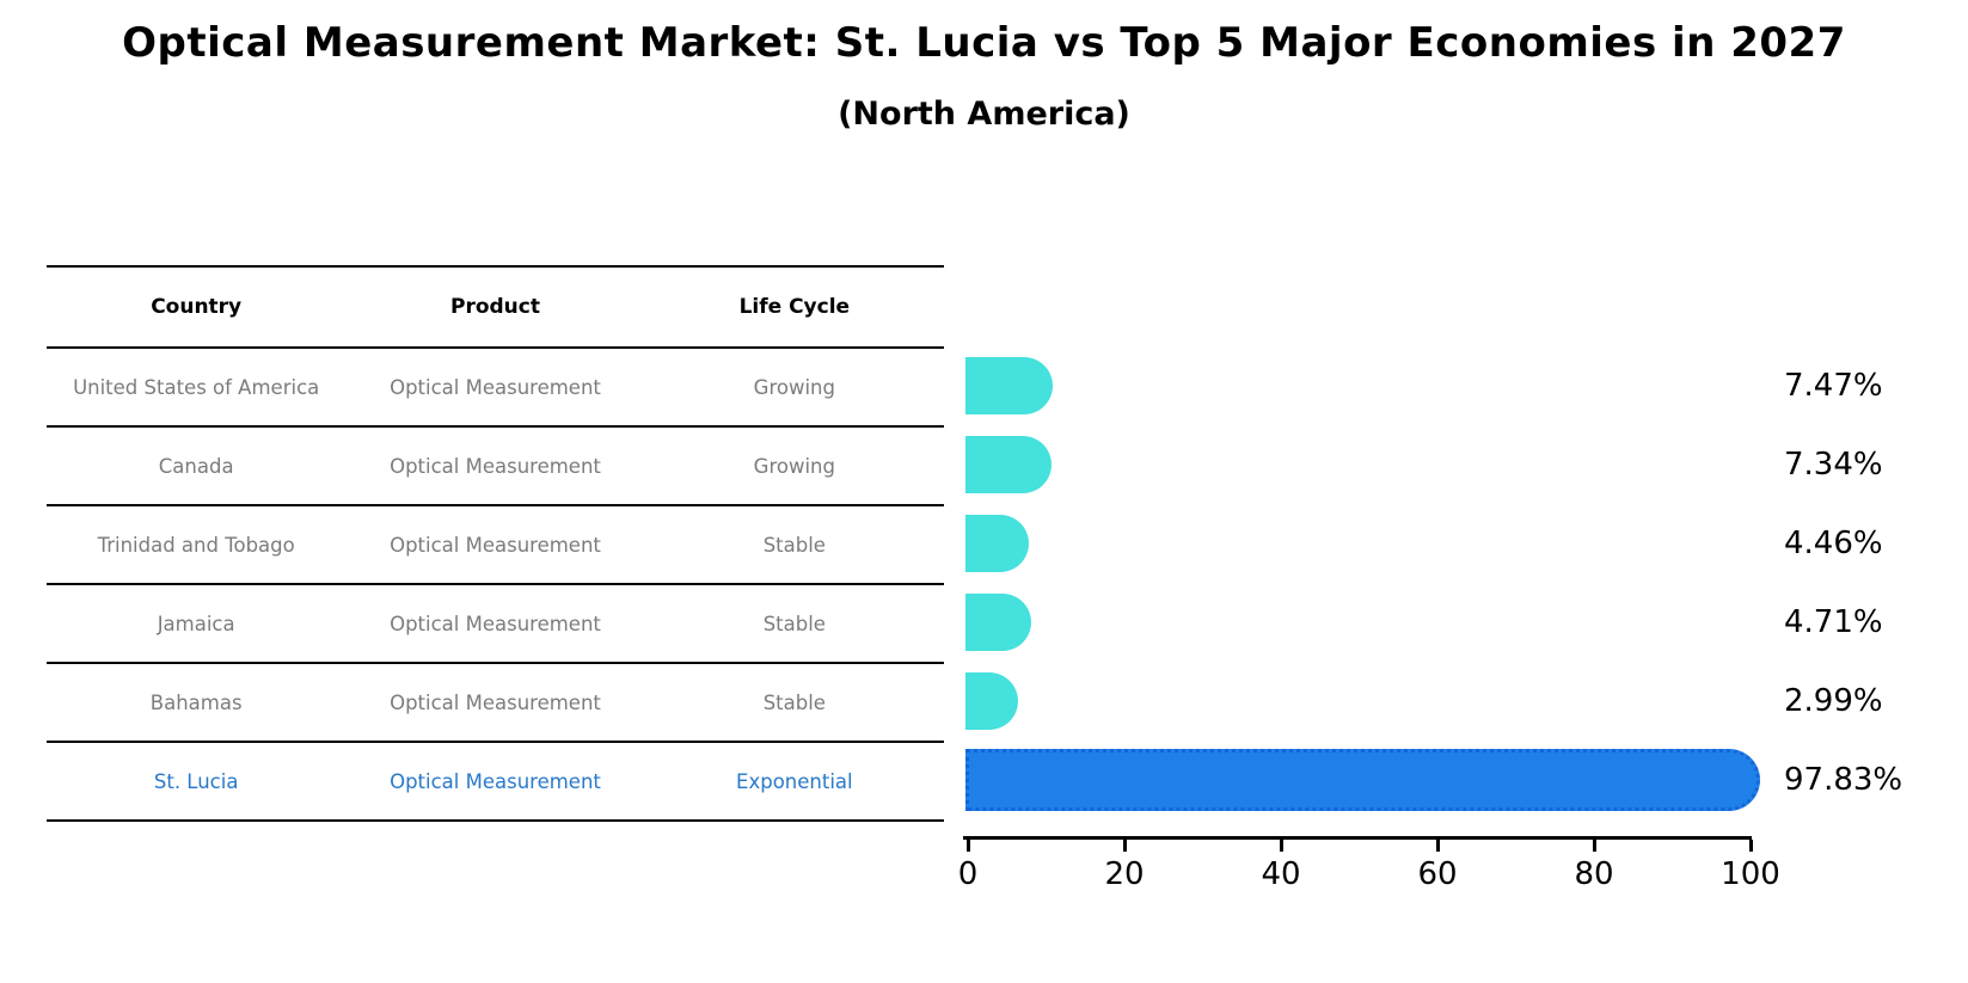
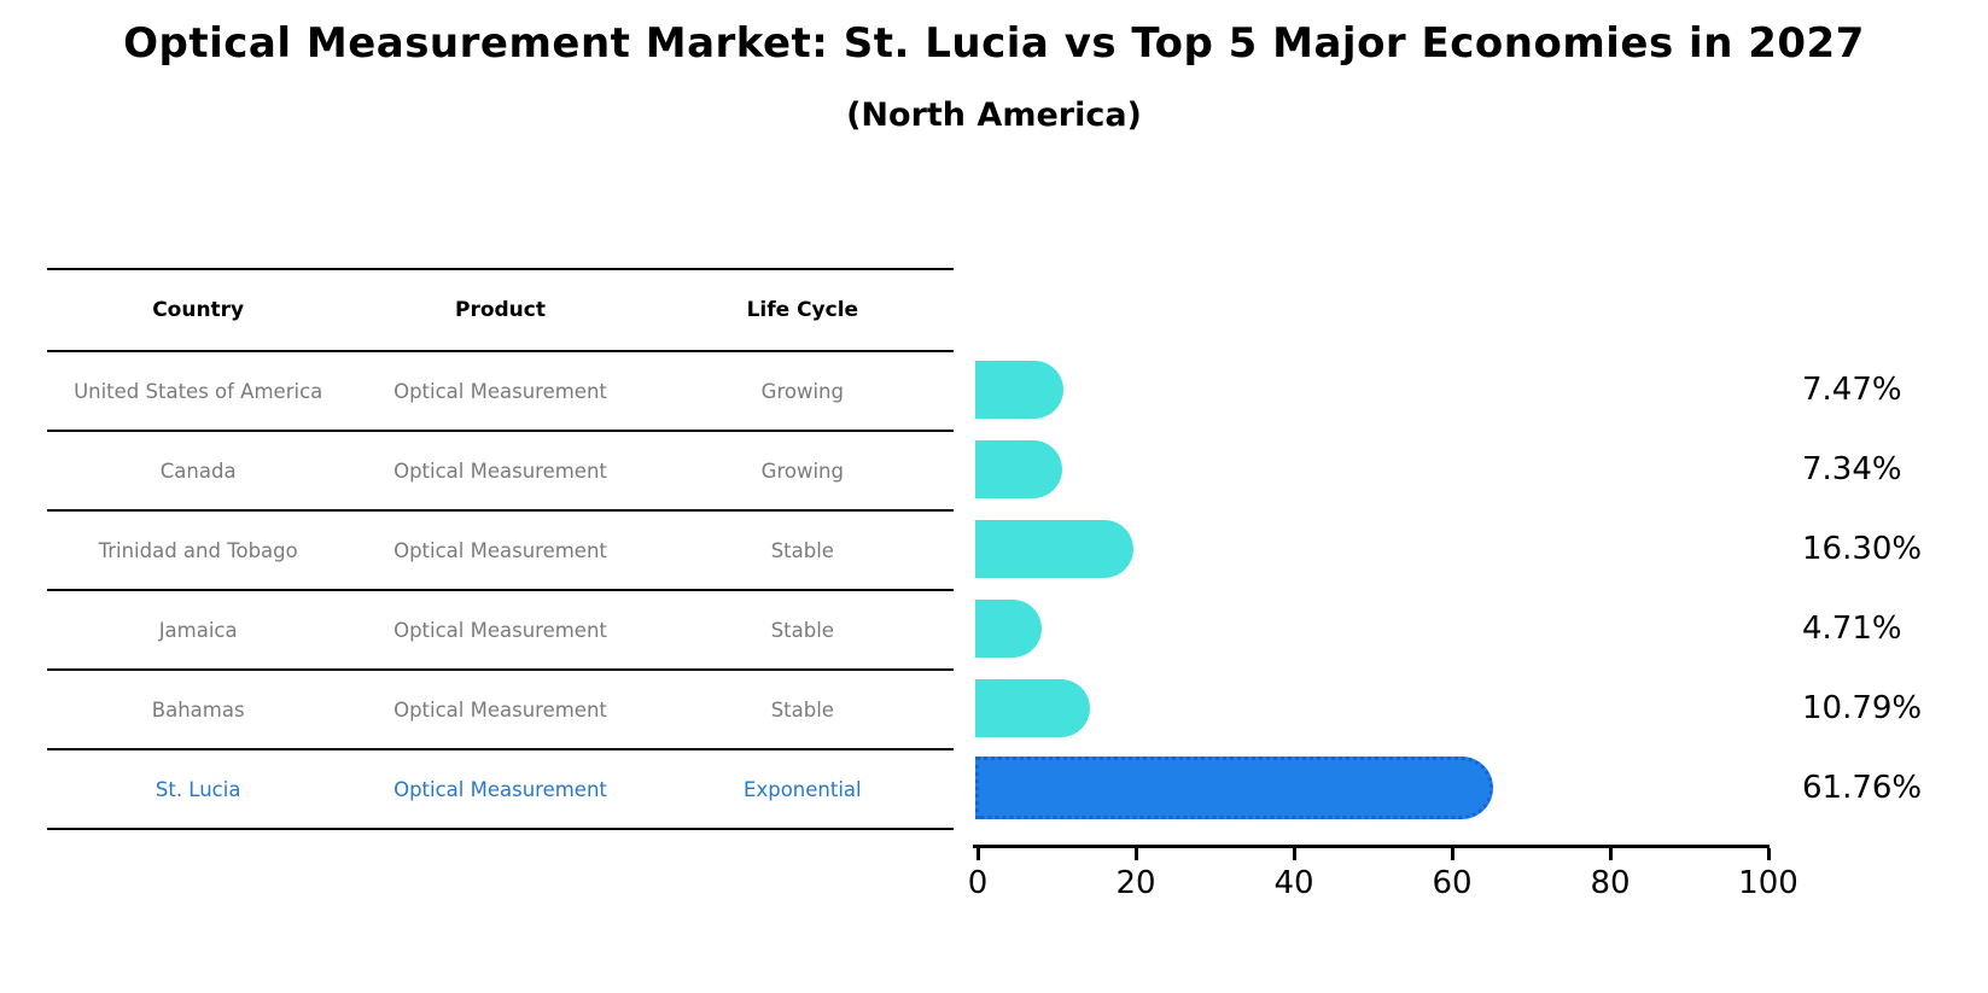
Trinidad and Tobago: 4.46% -> 16.30%
Bahamas: 2.99% -> 10.79%
St. Lucia: 97.83% -> 61.76%
